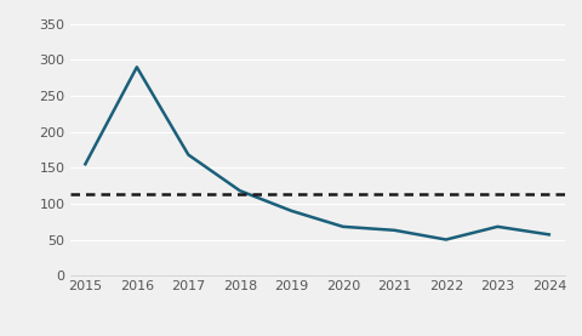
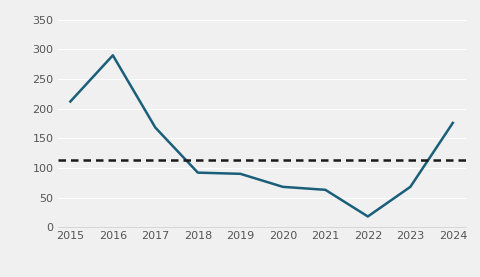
2015: 155 -> 212
2018: 118 -> 92
2022: 50 -> 18
2024: 57 -> 176
